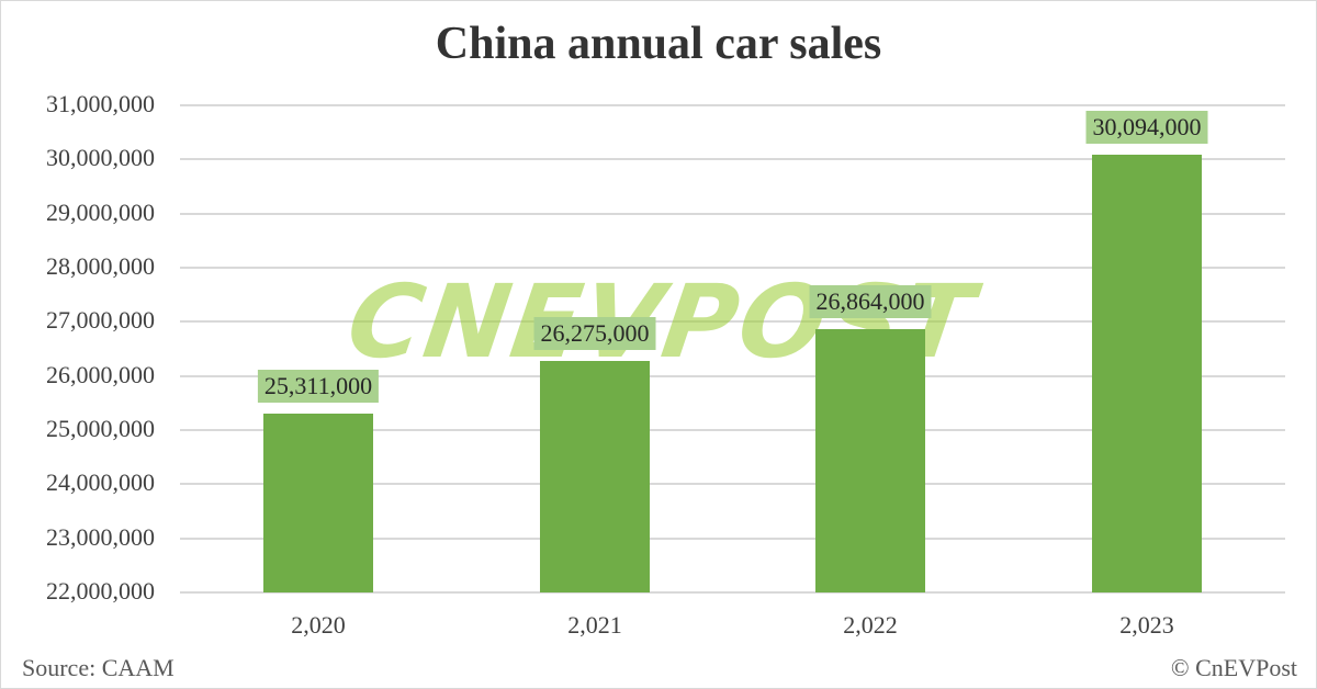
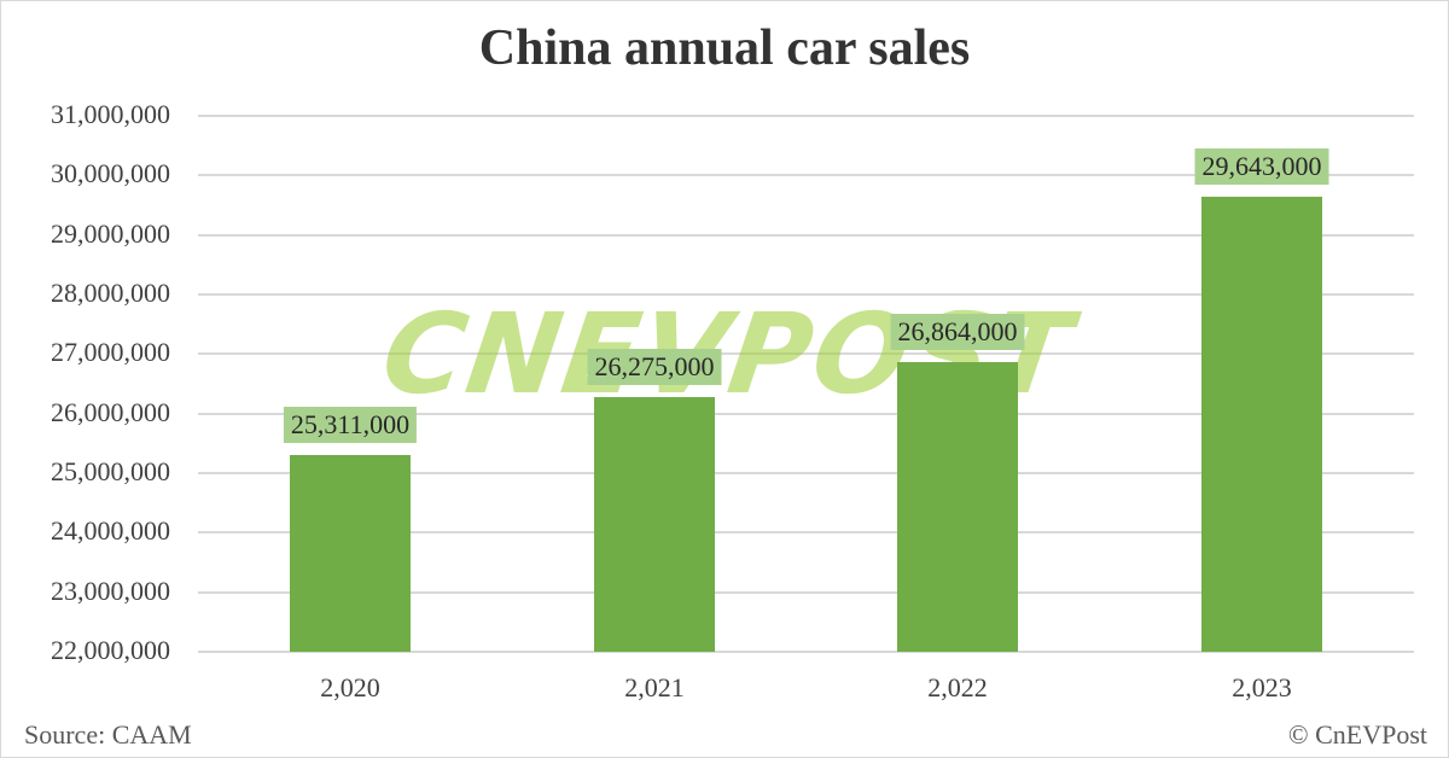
2,023: 30,094,000 -> 29,643,000
